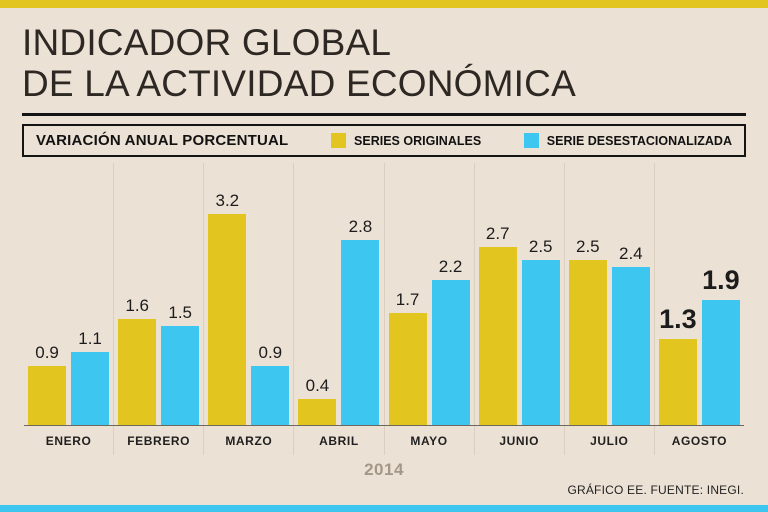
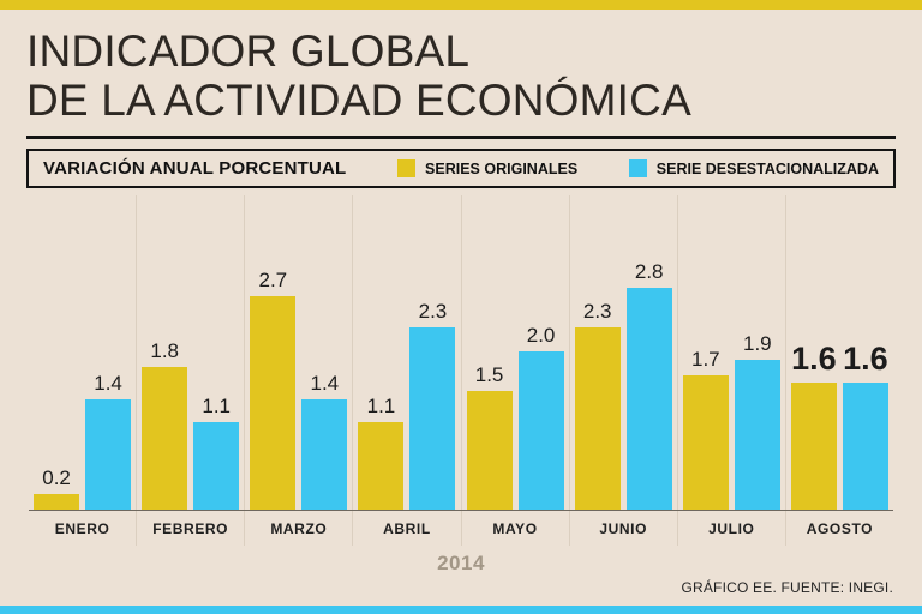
SERIES ORIGINALES/ENERO: 0.9 -> 0.2
SERIE DESESTACIONALIZADA/ENERO: 1.1 -> 1.4
SERIES ORIGINALES/FEBRERO: 1.6 -> 1.8
SERIE DESESTACIONALIZADA/FEBRERO: 1.5 -> 1.1
SERIES ORIGINALES/MARZO: 3.2 -> 2.7
SERIE DESESTACIONALIZADA/MARZO: 0.9 -> 1.4
SERIES ORIGINALES/ABRIL: 0.4 -> 1.1
SERIE DESESTACIONALIZADA/ABRIL: 2.8 -> 2.3
SERIES ORIGINALES/MAYO: 1.7 -> 1.5
SERIE DESESTACIONALIZADA/MAYO: 2.2 -> 2.0
SERIES ORIGINALES/JUNIO: 2.7 -> 2.3
SERIE DESESTACIONALIZADA/JUNIO: 2.5 -> 2.8
SERIES ORIGINALES/JULIO: 2.5 -> 1.7
SERIE DESESTACIONALIZADA/JULIO: 2.4 -> 1.9
SERIES ORIGINALES/AGOSTO: 1.3 -> 1.6
SERIE DESESTACIONALIZADA/AGOSTO: 1.9 -> 1.6
